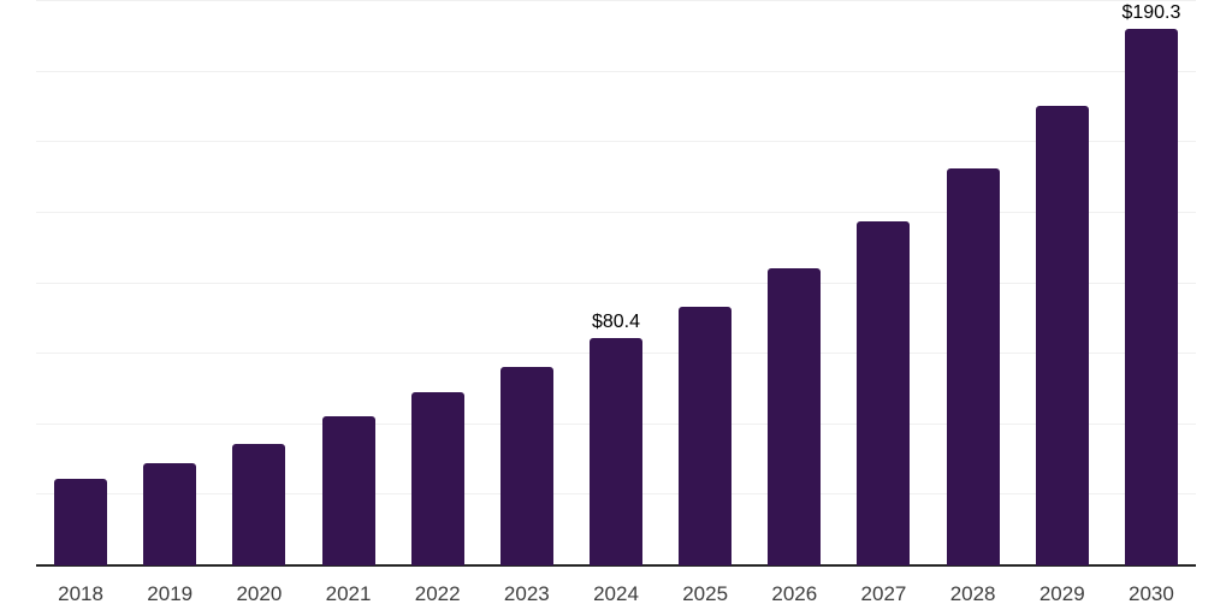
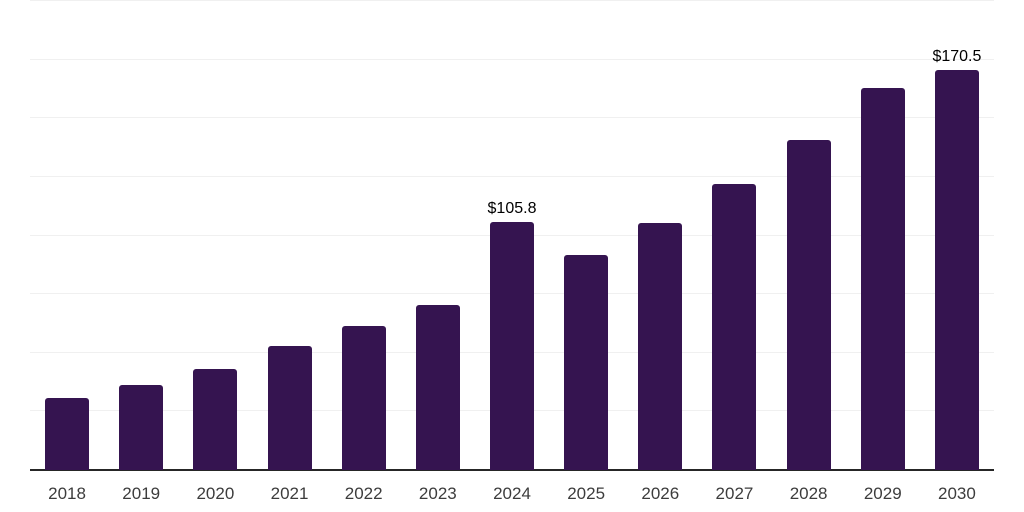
2024: $80.4 -> $105.8
2030: $190.3 -> $170.5
